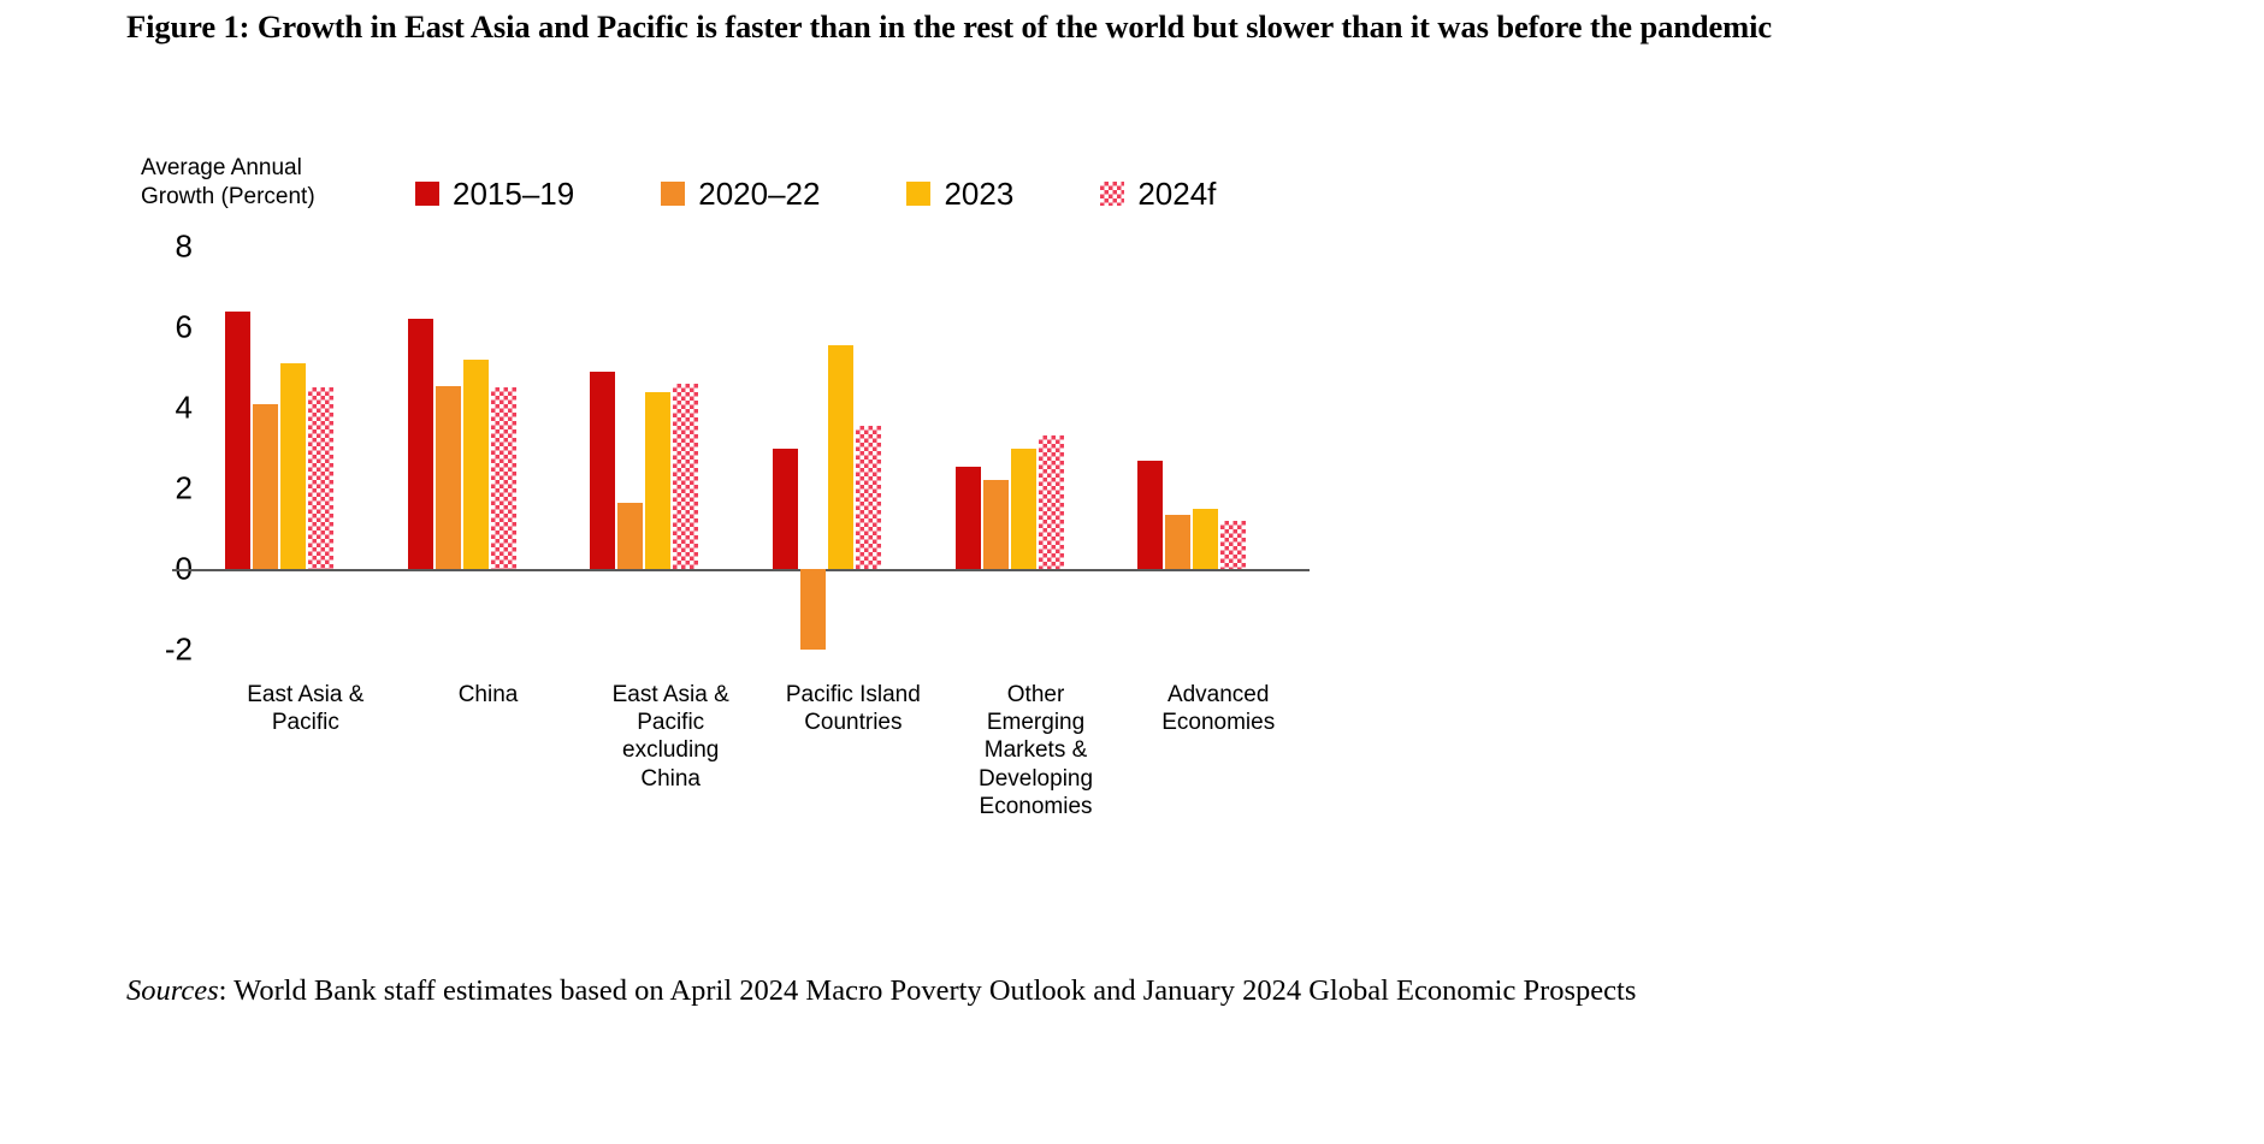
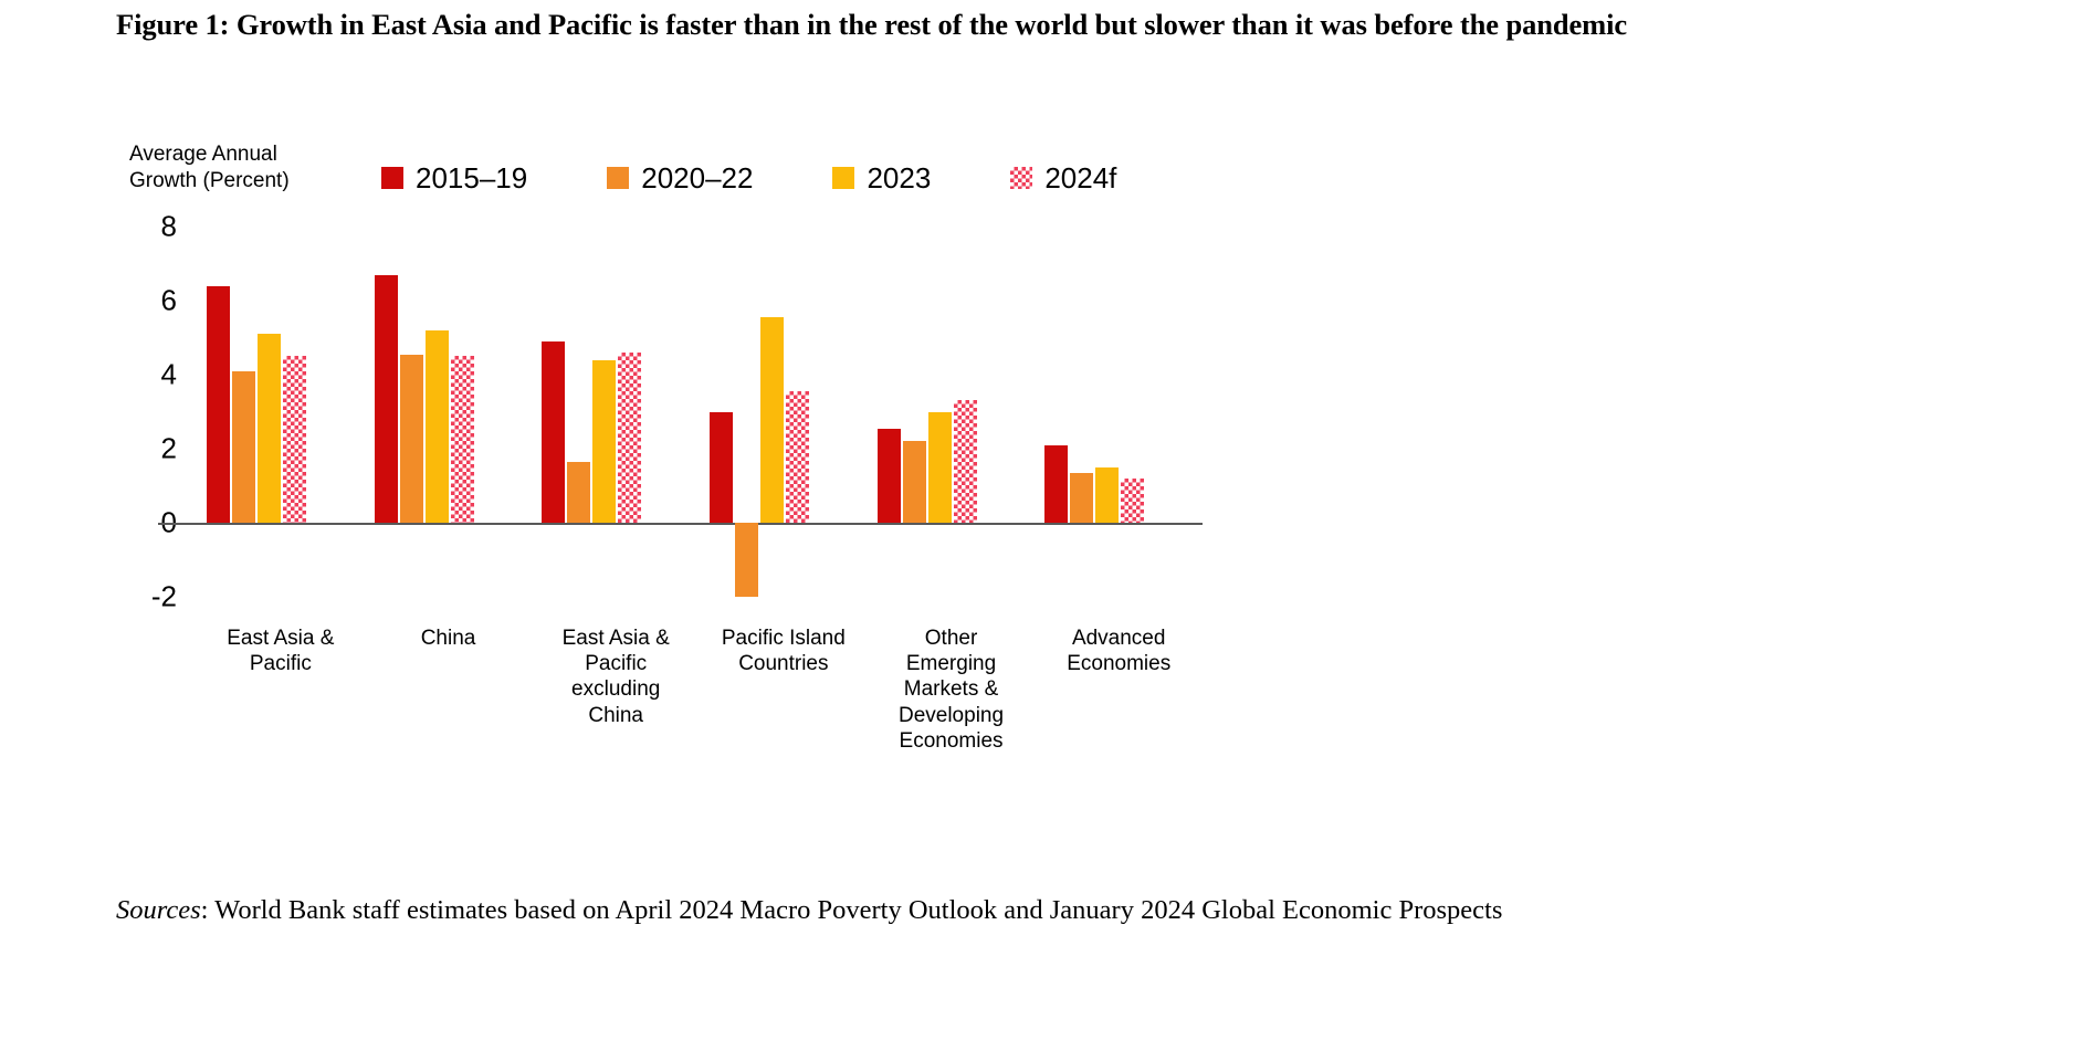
2015–19/China: 6.2 -> 6.7
2015–19/Advanced Economies: 2.7 -> 2.1
